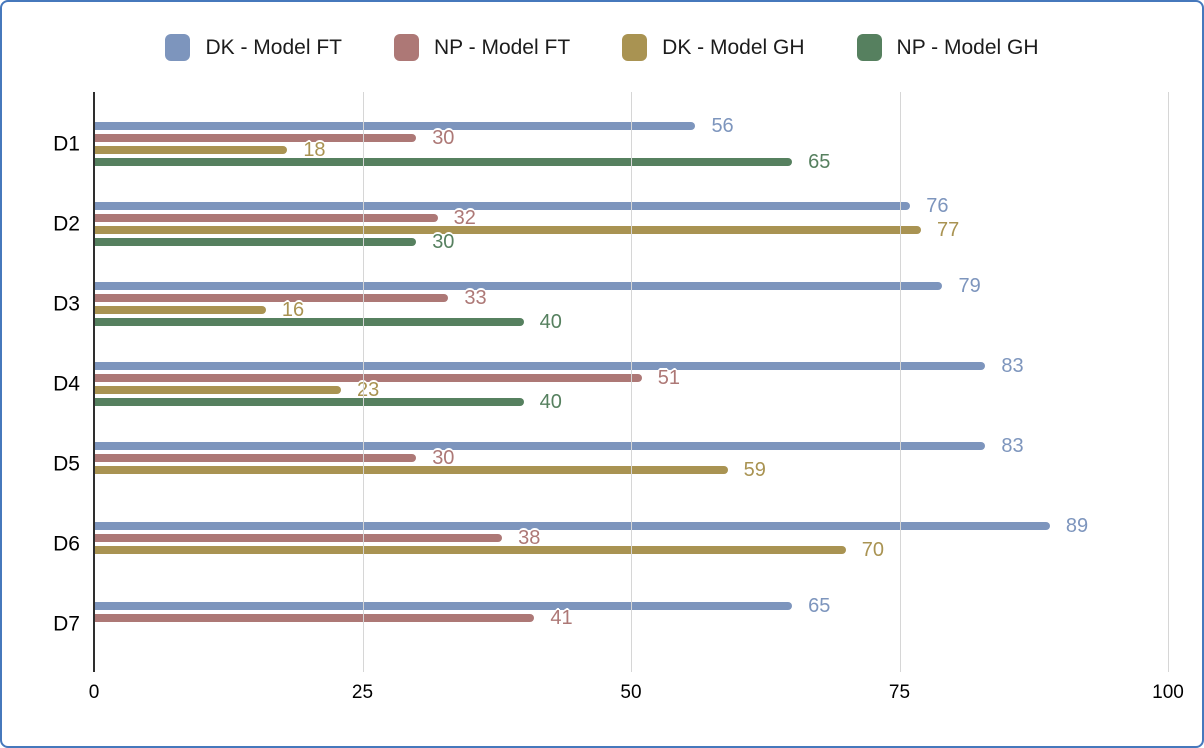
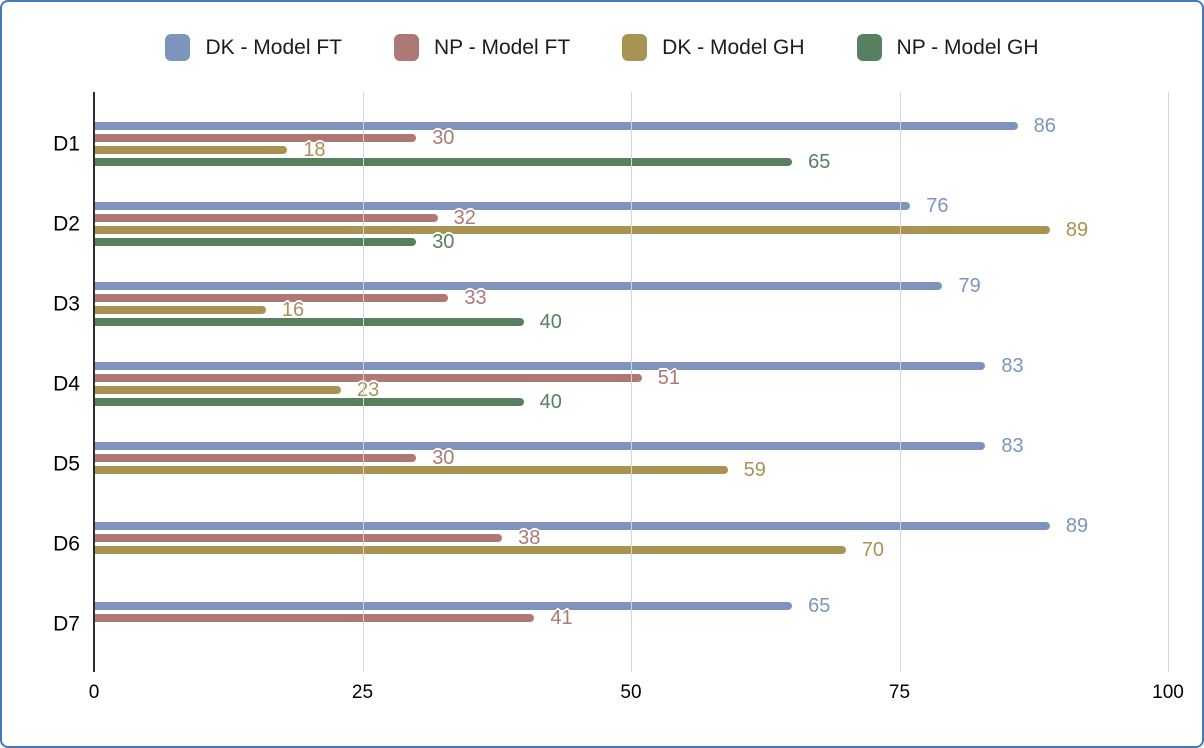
DK - Model FT/D1: 56 -> 86
DK - Model GH/D2: 77 -> 89
